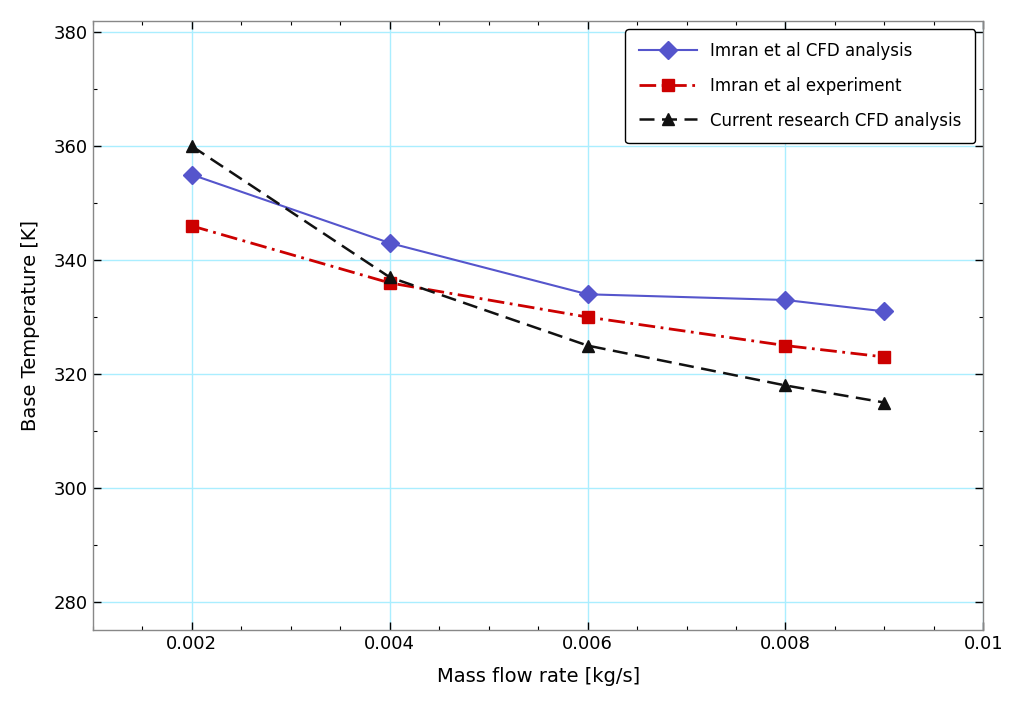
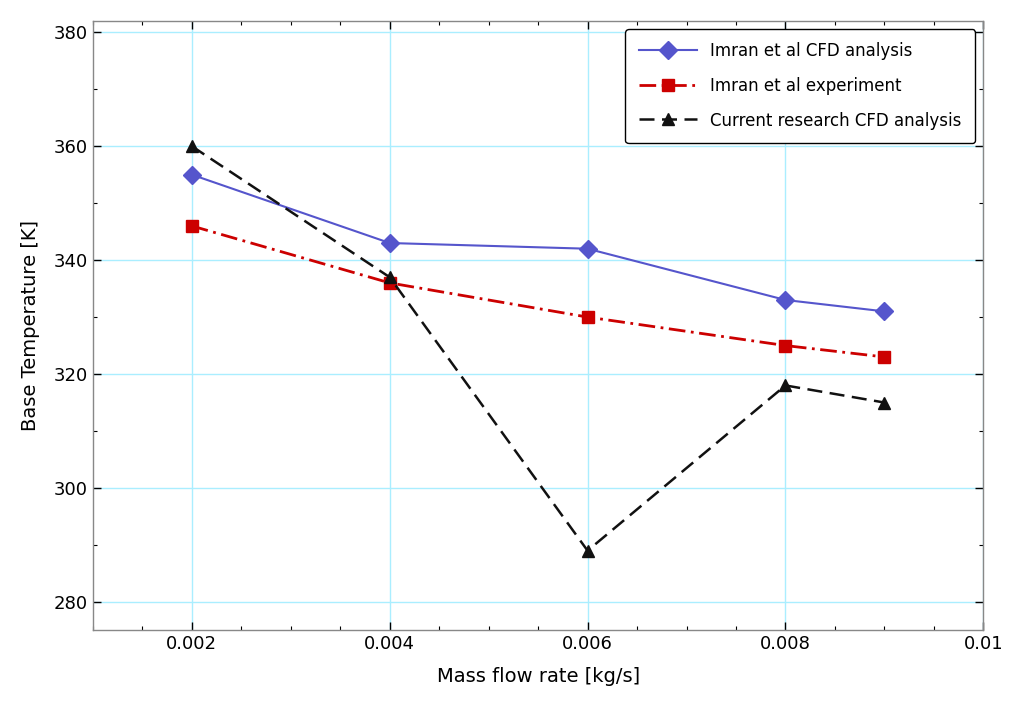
Imran et al CFD analysis/0.006: 334 -> 342
Current research CFD analysis/0.006: 325 -> 289
